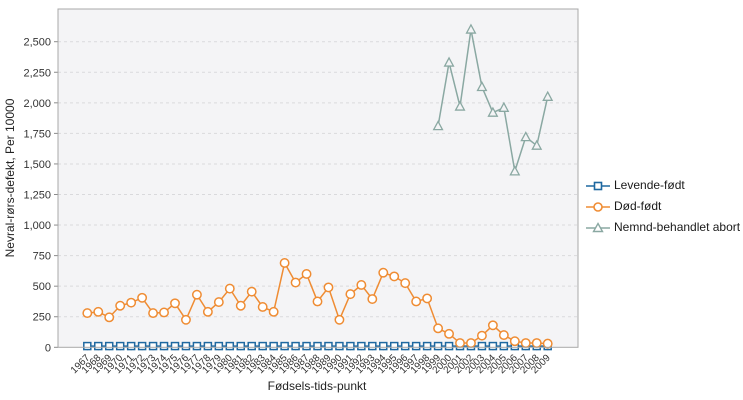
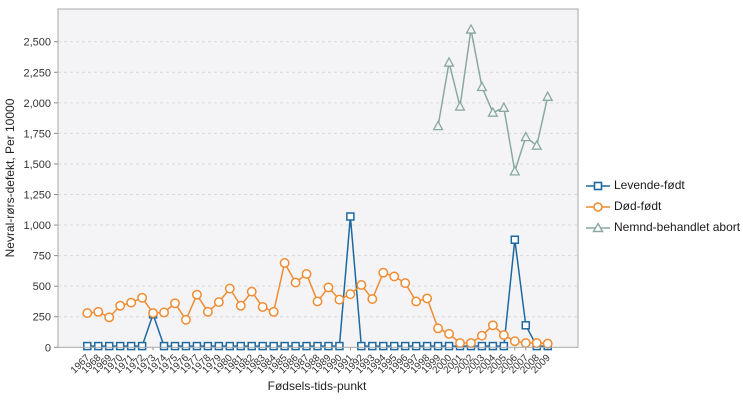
Levende-født/1973: 10 -> 270
Død-født/1990: 220 -> 390
Levende-født/1991: 10 -> 1070
Levende-født/2006: 10 -> 880
Levende-født/2007: 10 -> 180
